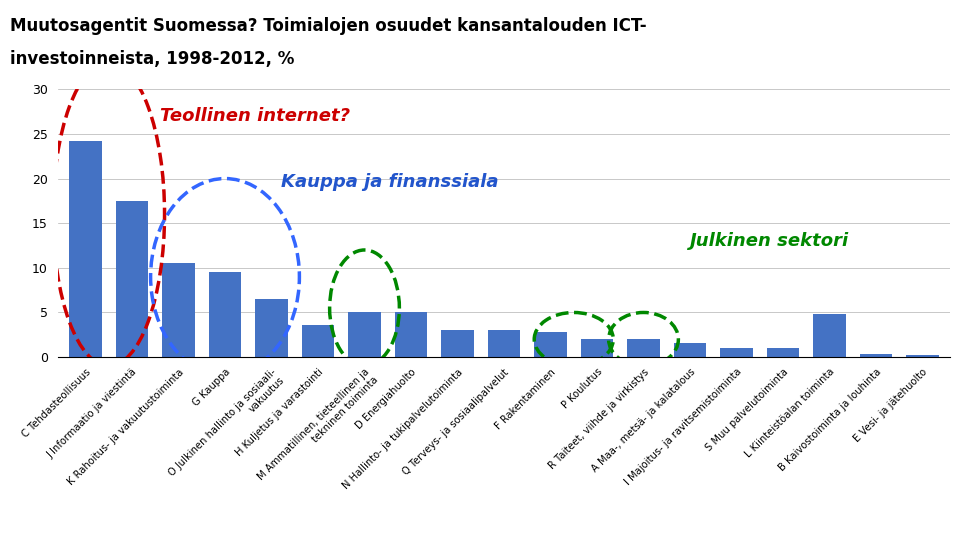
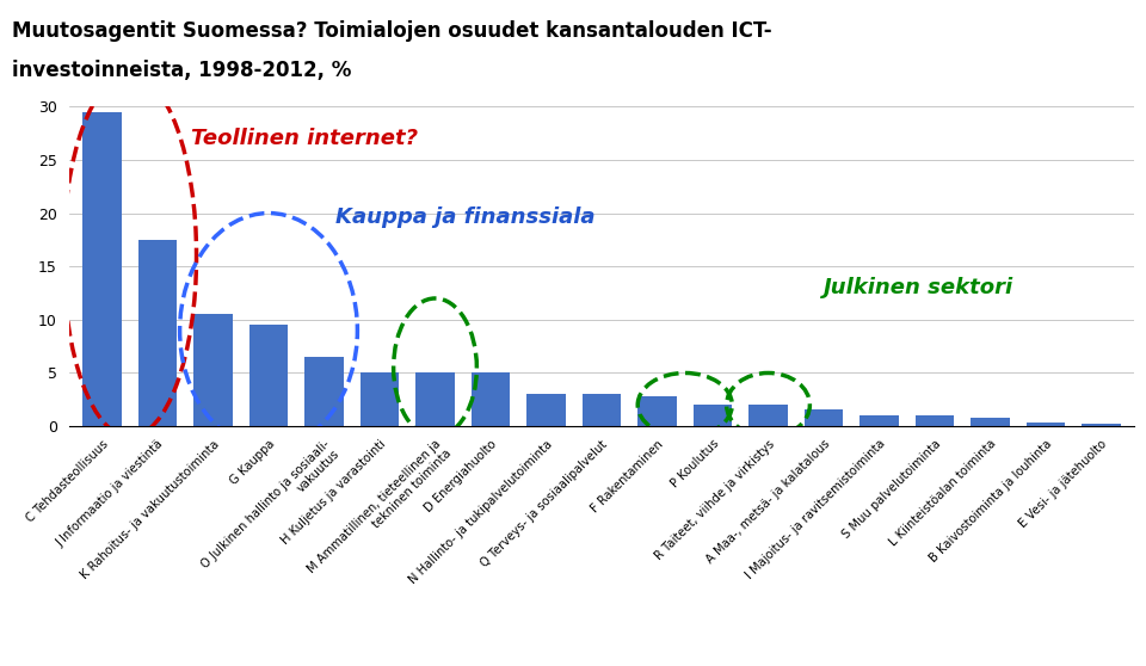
C Tehdasteollisuus: 24.2 -> 29.5
H Kuljetus ja varastointi: 3.6 -> 5.0
L Kiinteistöalan toiminta: 4.8 -> 0.8
